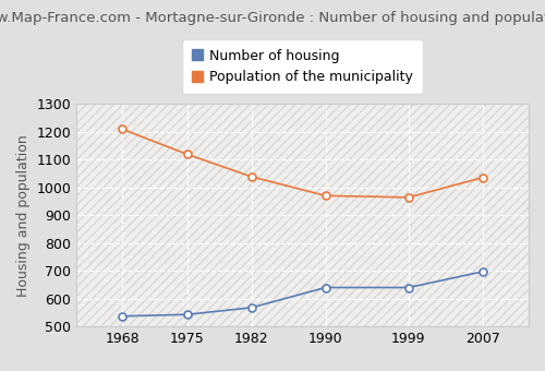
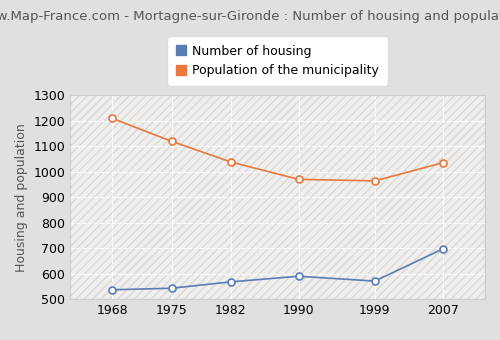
Number of housing/1990: 640 -> 590
Number of housing/1999: 640 -> 571
